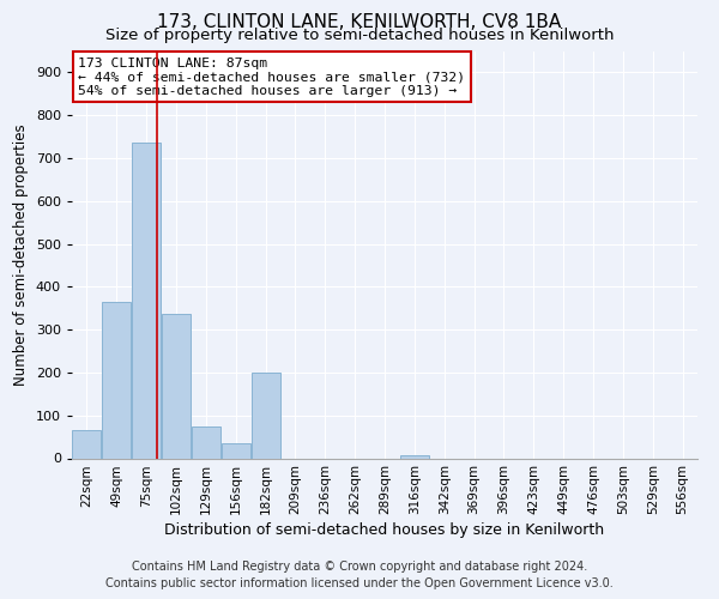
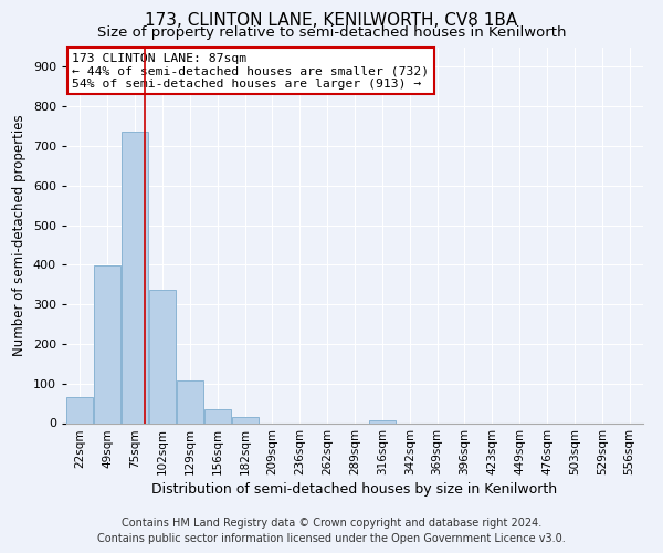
49sqm: 365 -> 397
129sqm: 75 -> 107
182sqm: 200 -> 15
